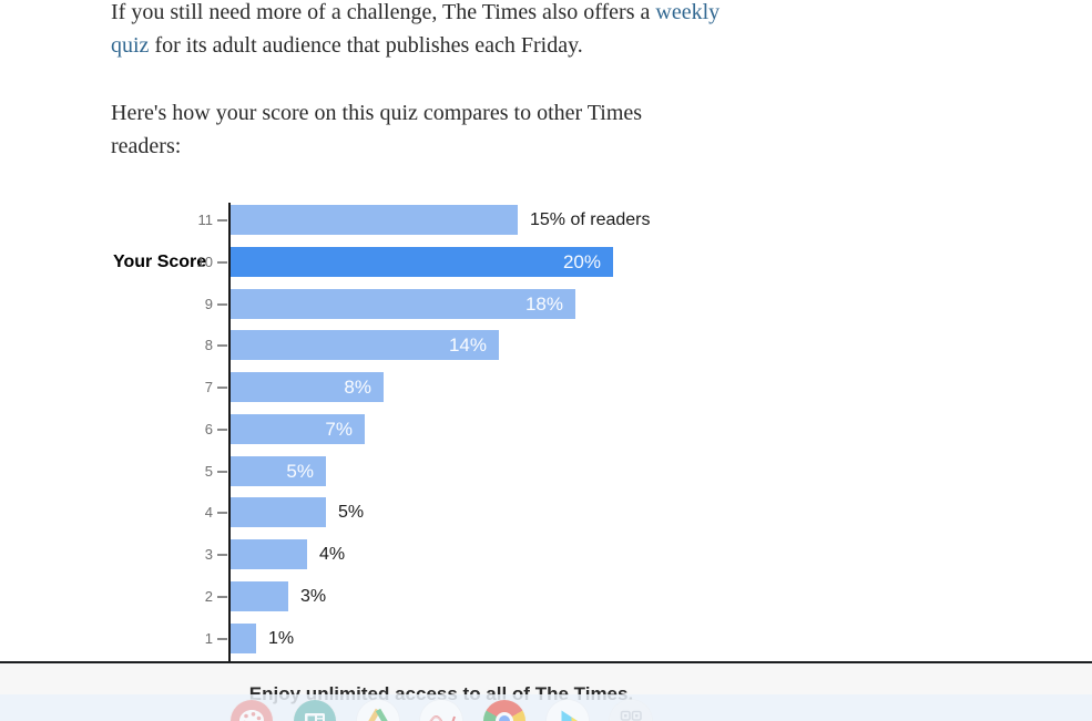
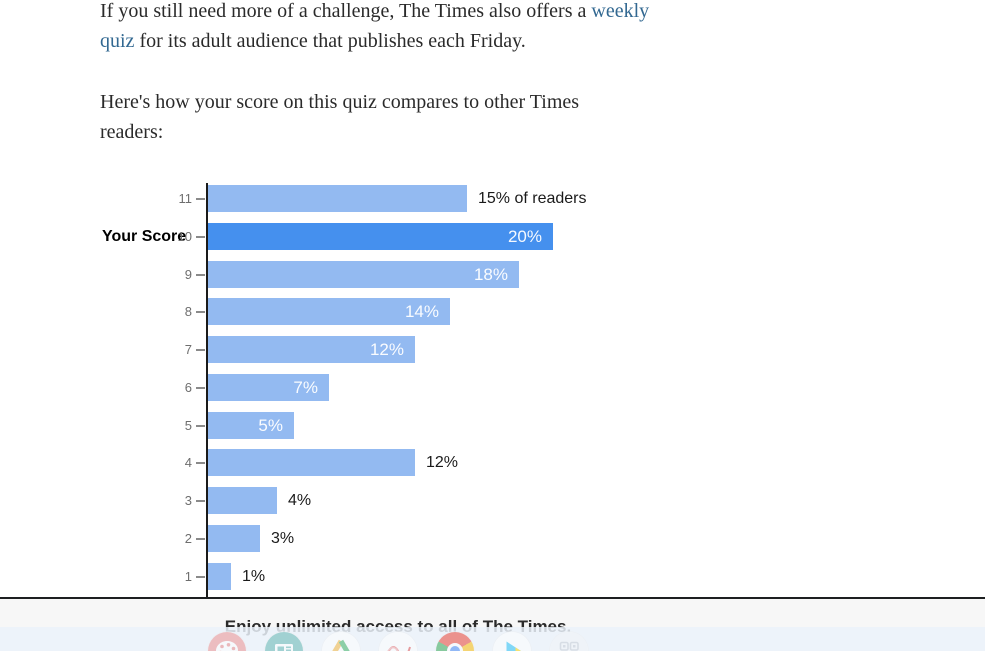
7: 8% -> 12%
4: 5% -> 12%
